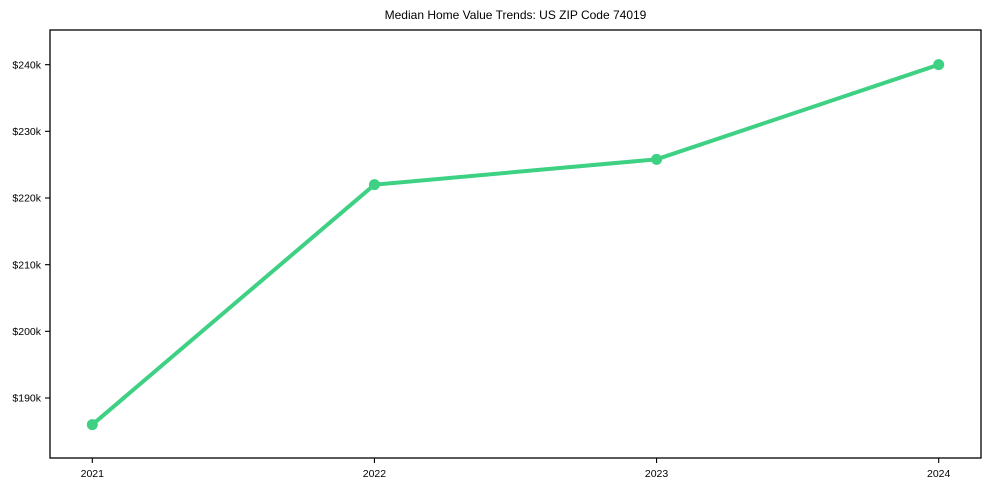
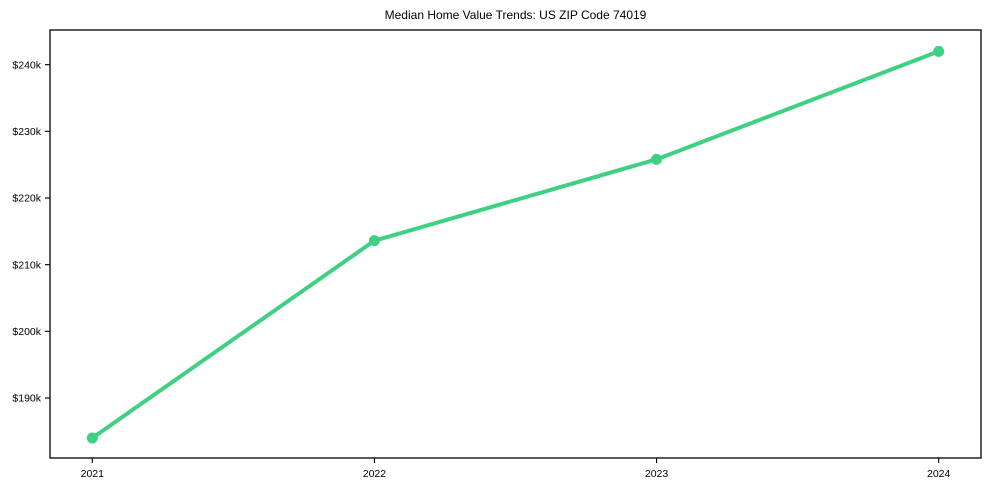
2021: $186k -> $184k
2022: $222k -> $214k
2024: $240k -> $242k
